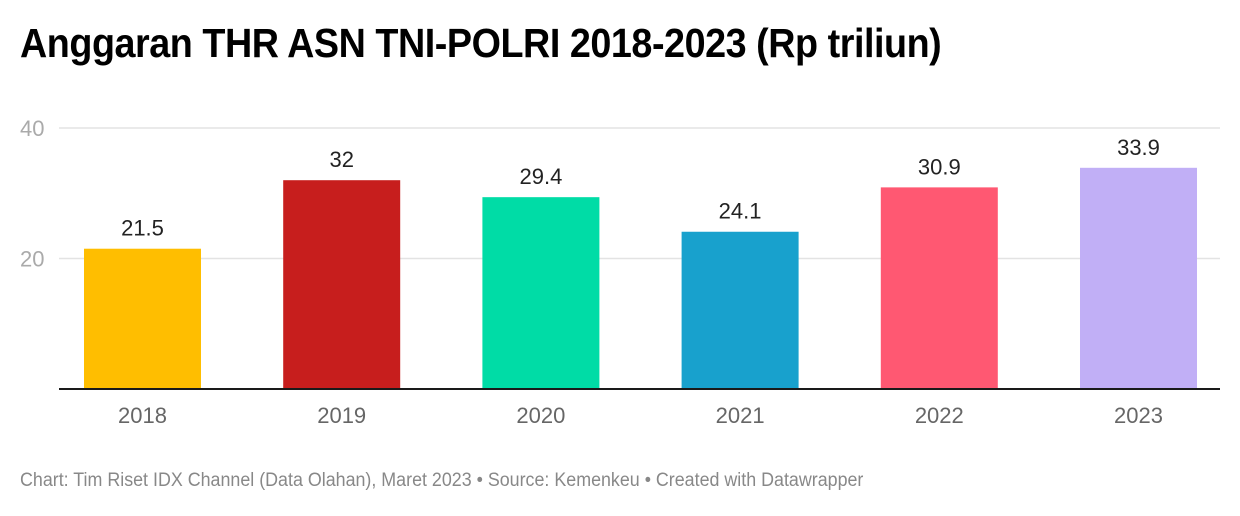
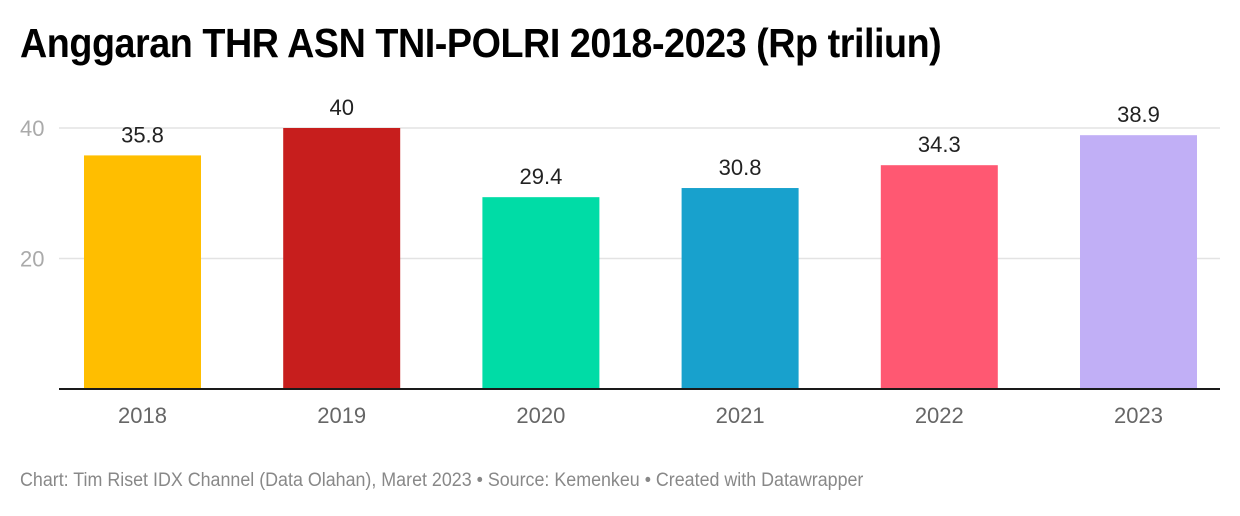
2018: 21.5 -> 35.8
2019: 32 -> 40
2021: 24.1 -> 30.8
2022: 30.9 -> 34.3
2023: 33.9 -> 38.9
